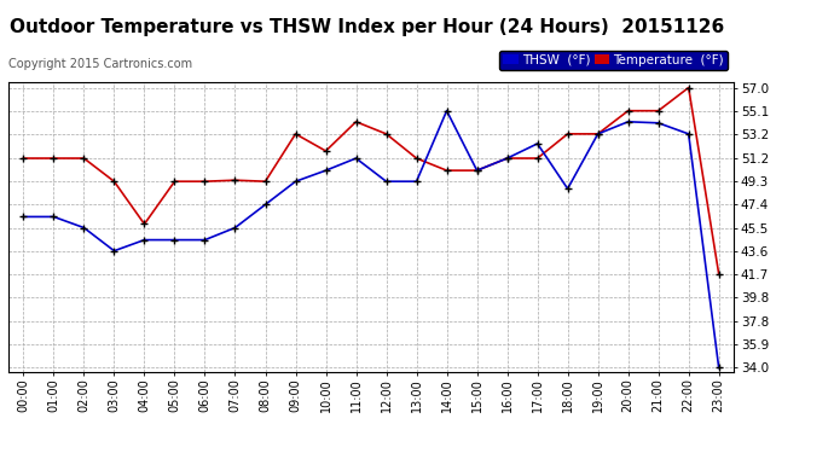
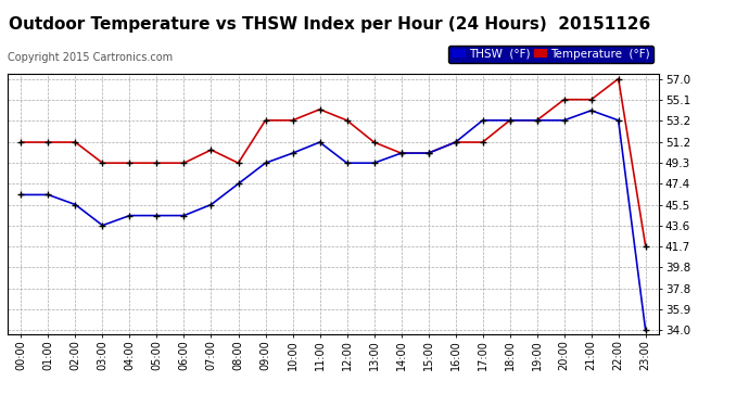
Temperature (°F)/04:00: 45.8 -> 49.3
Temperature (°F)/07:00: 49.4 -> 50.5
Temperature (°F)/10:00: 51.8 -> 53.2
THSW (°F)/14:00: 55.1 -> 50.2
THSW (°F)/17:00: 52.4 -> 53.2
THSW (°F)/18:00: 48.7 -> 53.2
THSW (°F)/20:00: 54.2 -> 53.2
